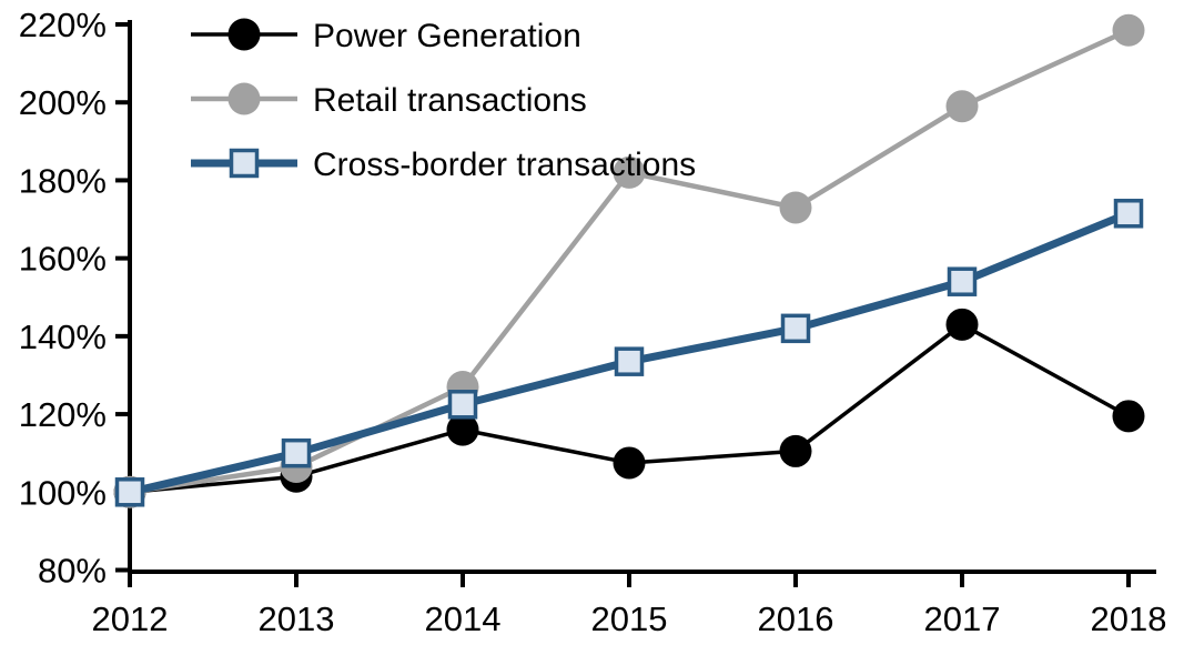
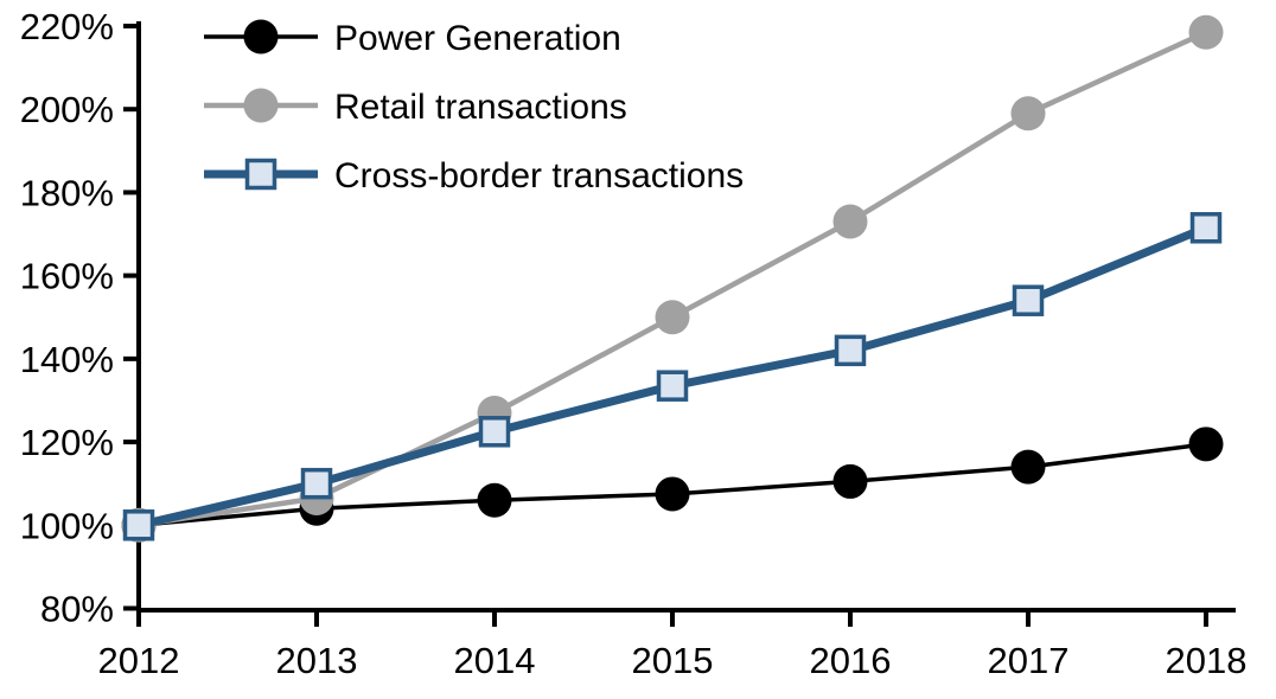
Power Generation/2014: 116% -> 106%
Retail transactions/2015: 182% -> 150%
Power Generation/2017: 143% -> 114%
